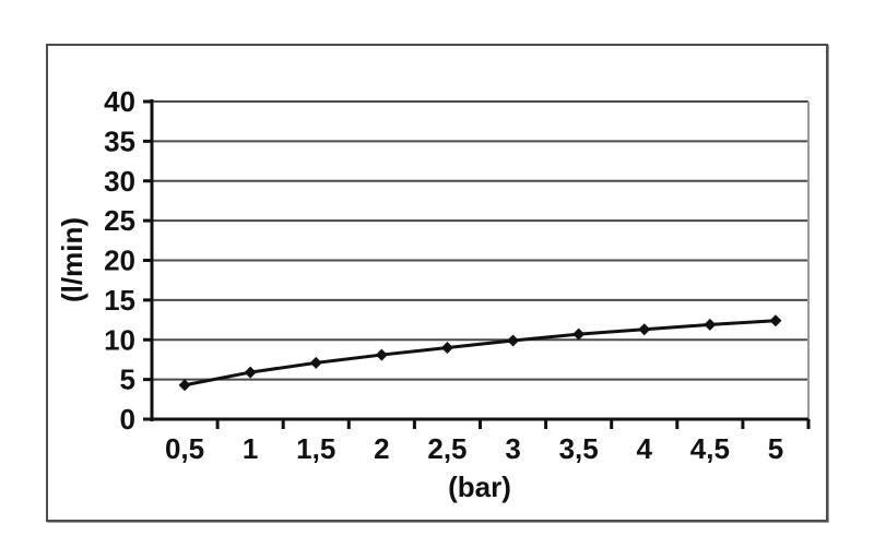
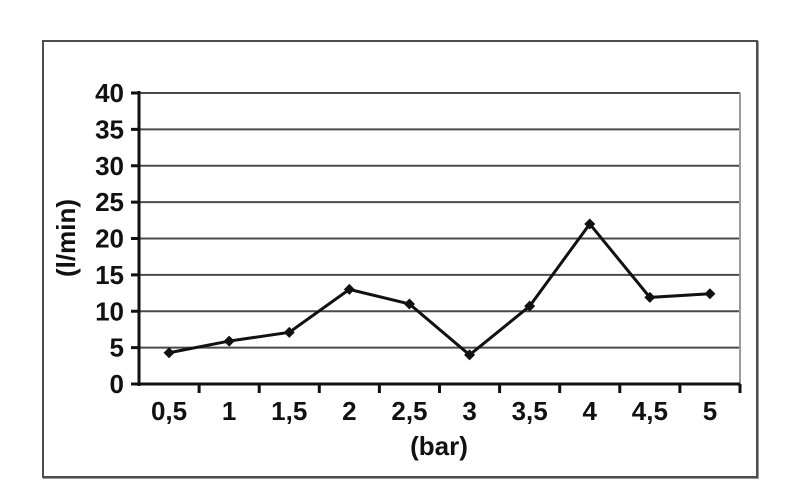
2: 8 -> 13
2,5: 9 -> 11
3: 10 -> 4
4: 11 -> 22
